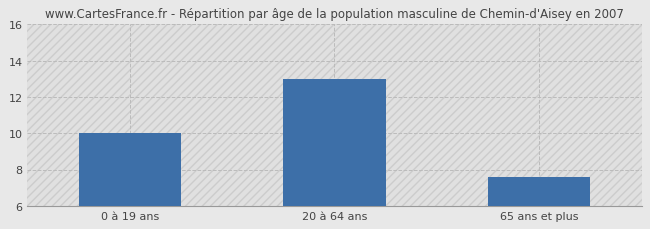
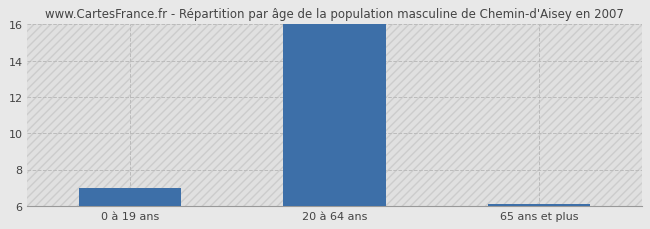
0 à 19 ans: 10.0 -> 7.0
20 à 64 ans: 13.0 -> 16.0
65 ans et plus: 7.6 -> 6.1
